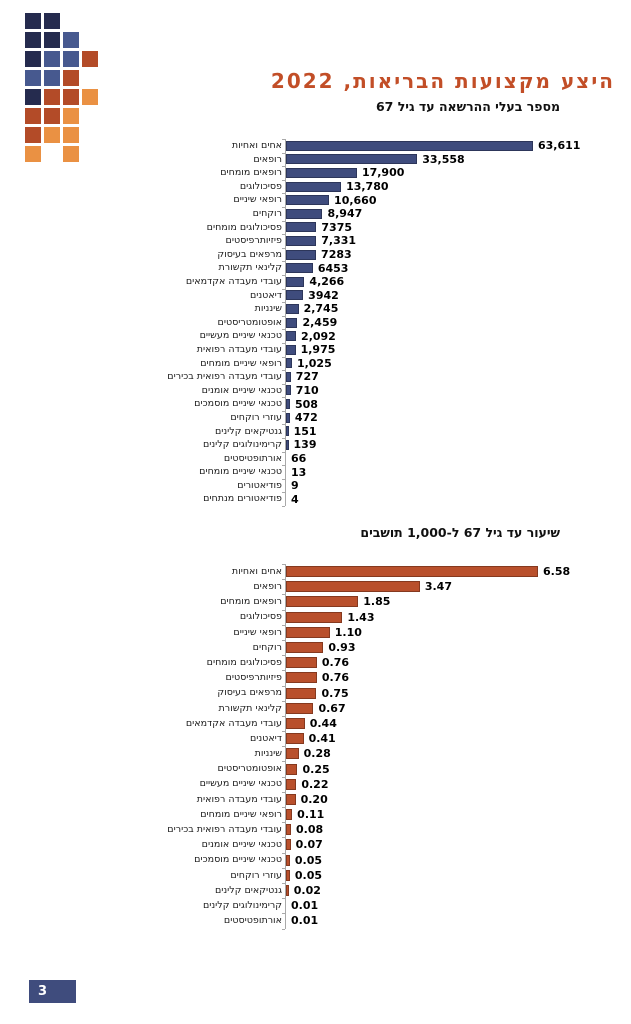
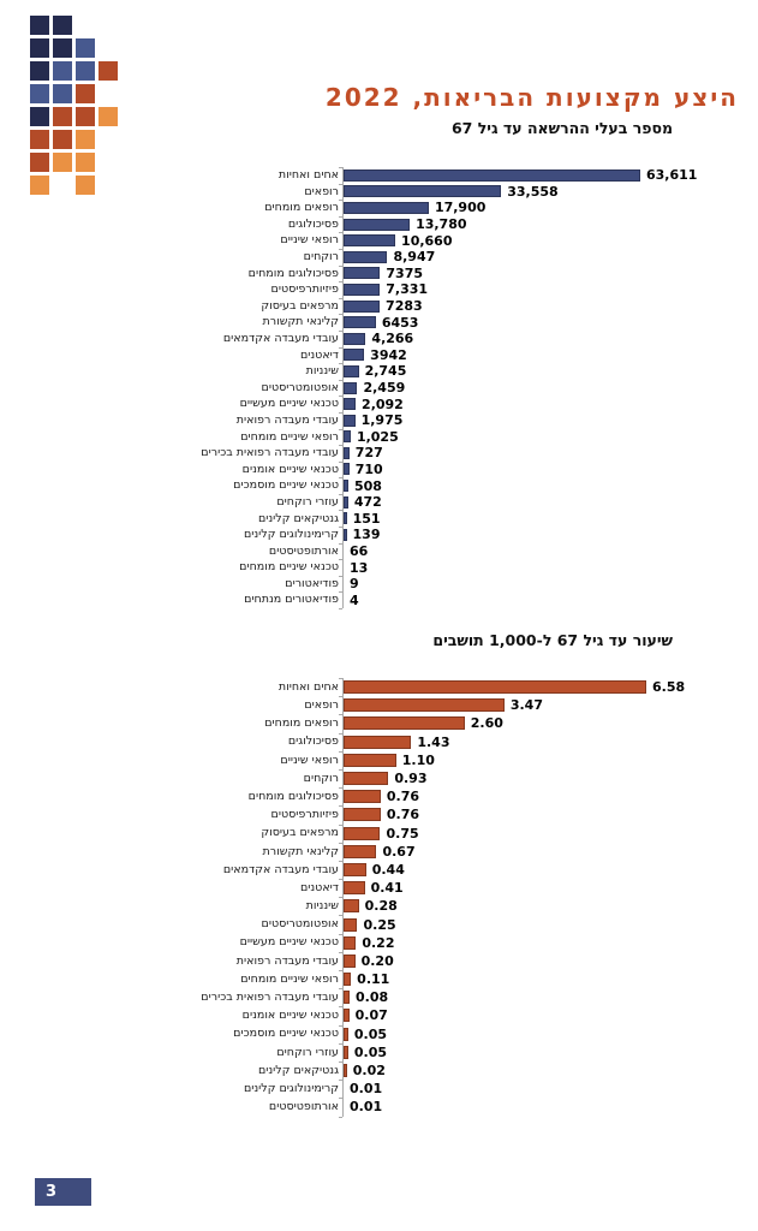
שיעור עד גיל 67 ל-1,000 תושבים/רופאים מומחים: 1.85 -> 2.60
